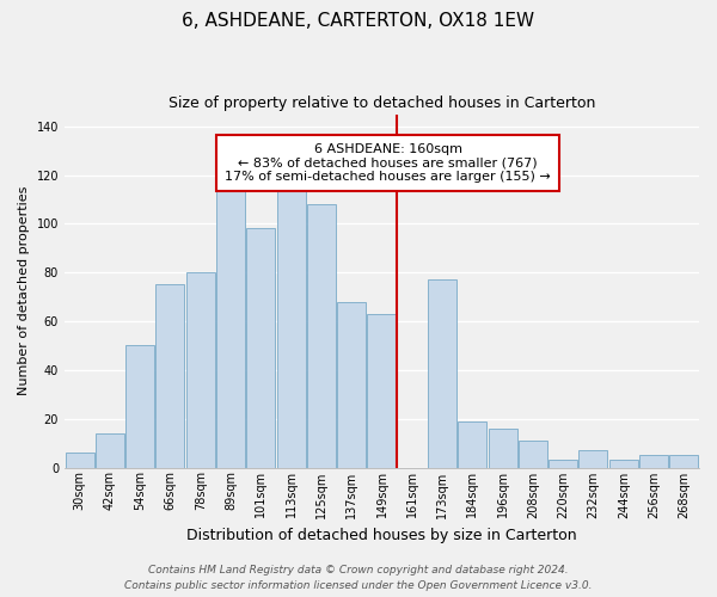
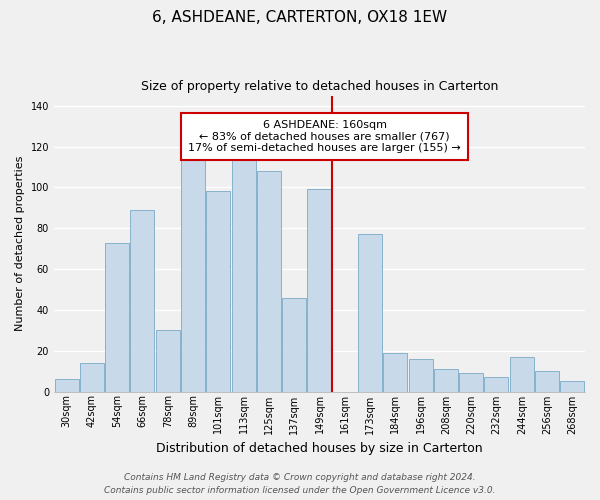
54sqm: 50 -> 73
66sqm: 75 -> 89
78sqm: 80 -> 30
137sqm: 68 -> 46
149sqm: 63 -> 99
220sqm: 3 -> 9
244sqm: 3 -> 17
256sqm: 5 -> 10
